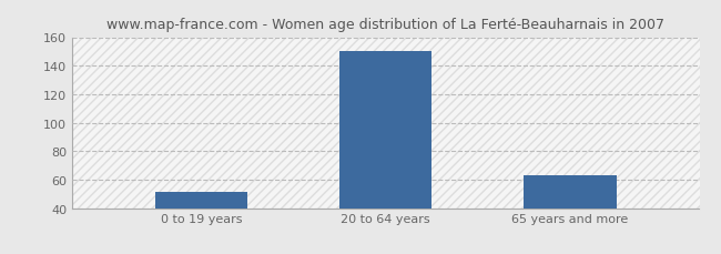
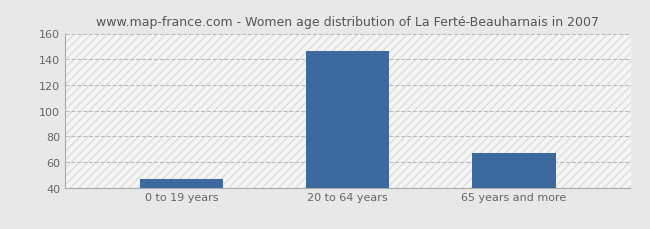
0 to 19 years: 51 -> 47
20 to 64 years: 150 -> 146
65 years and more: 63 -> 67
